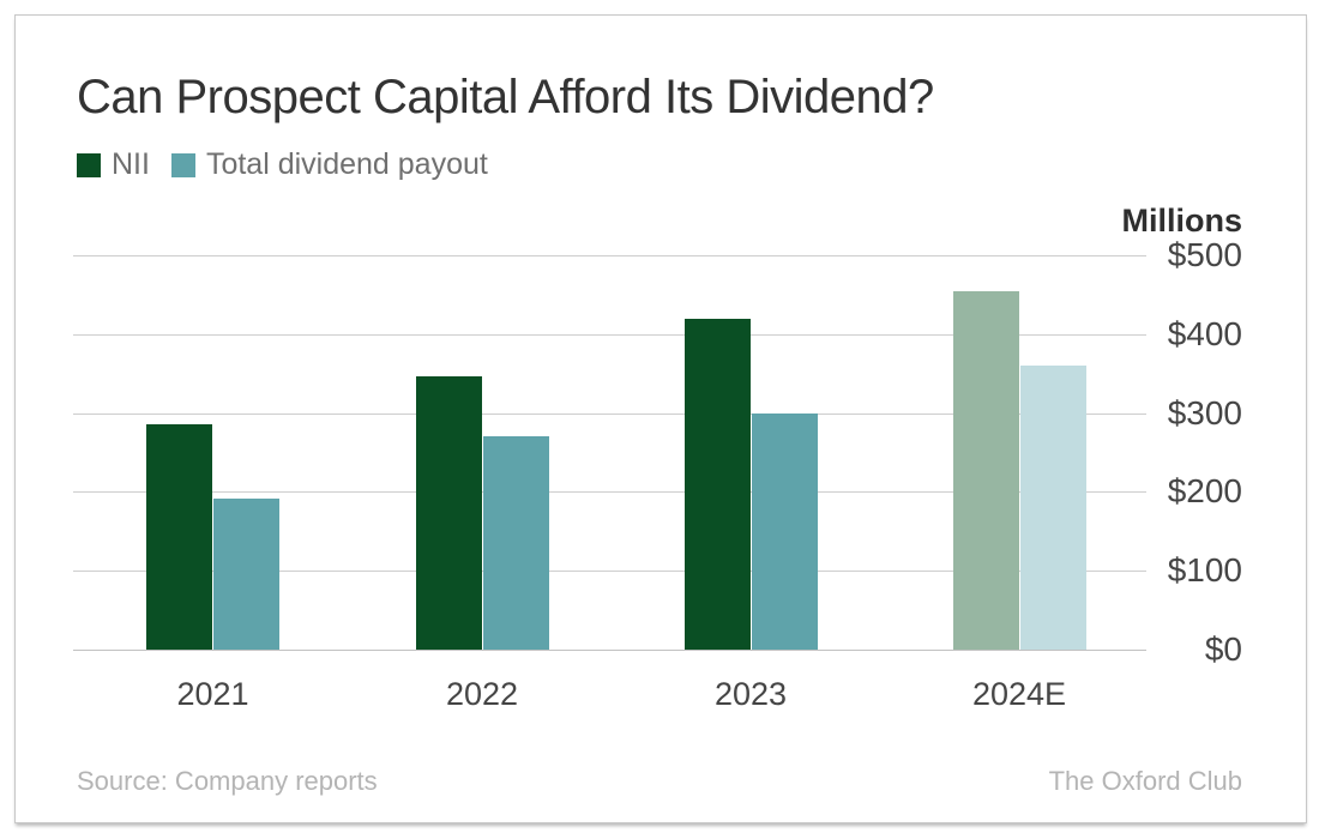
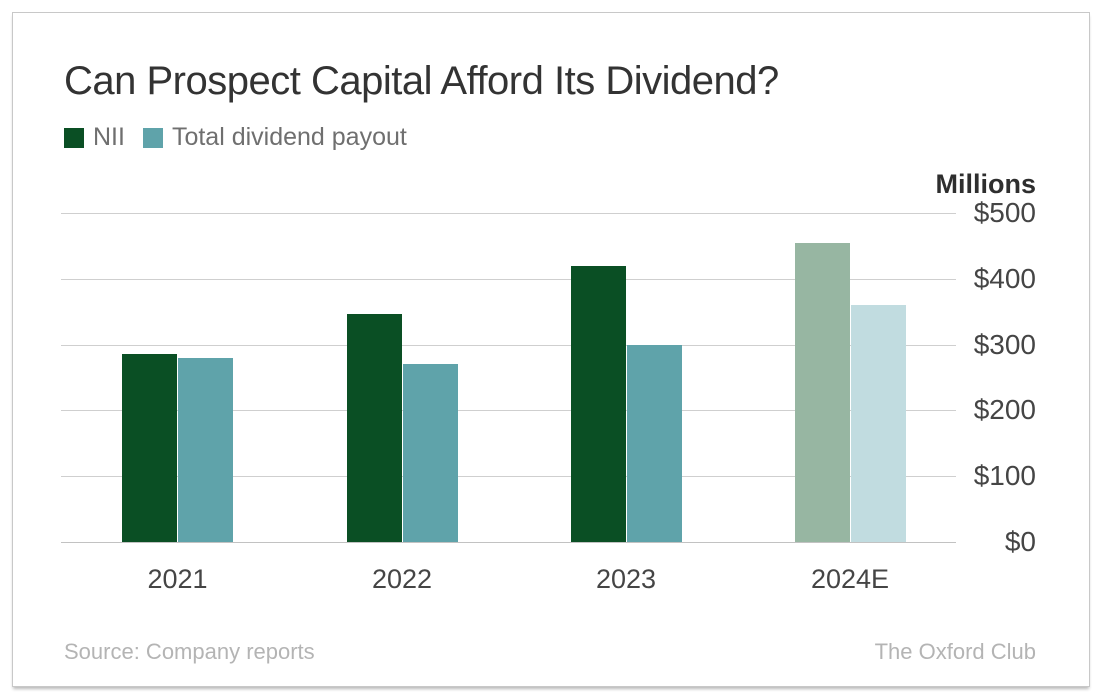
Total dividend payout/2021: $190 -> $280
